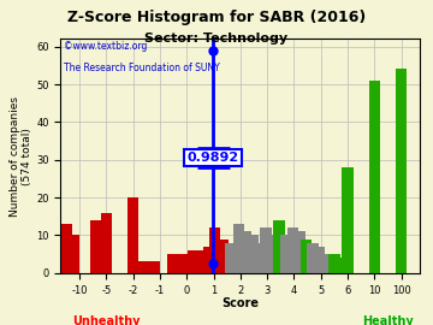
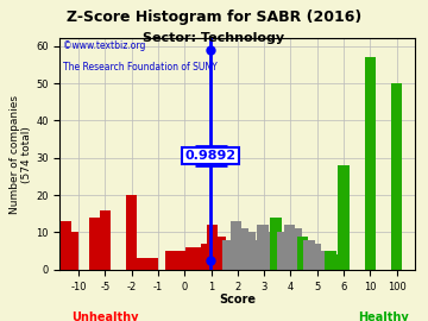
10: 51 -> 57
100: 54 -> 50
